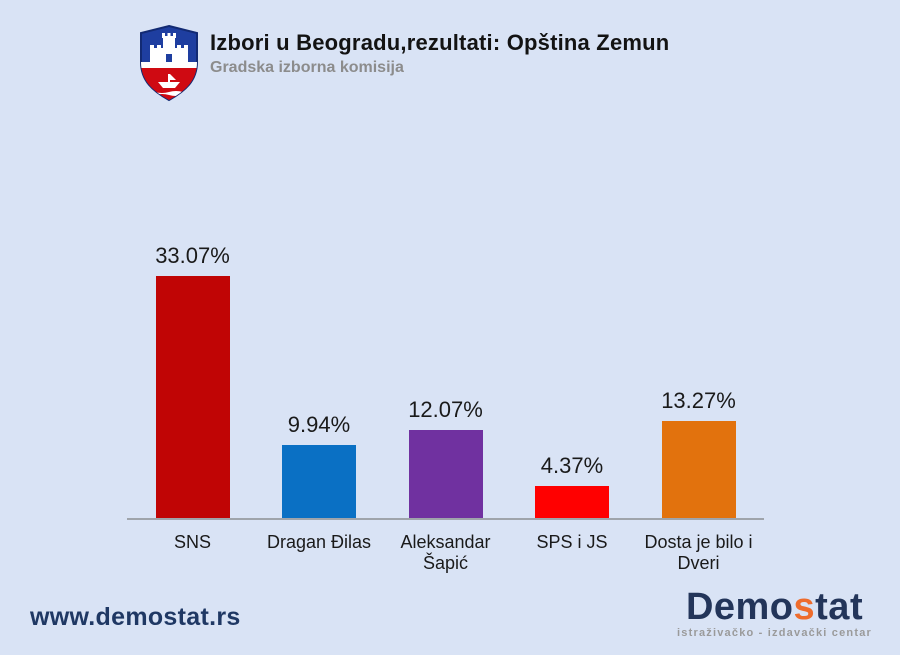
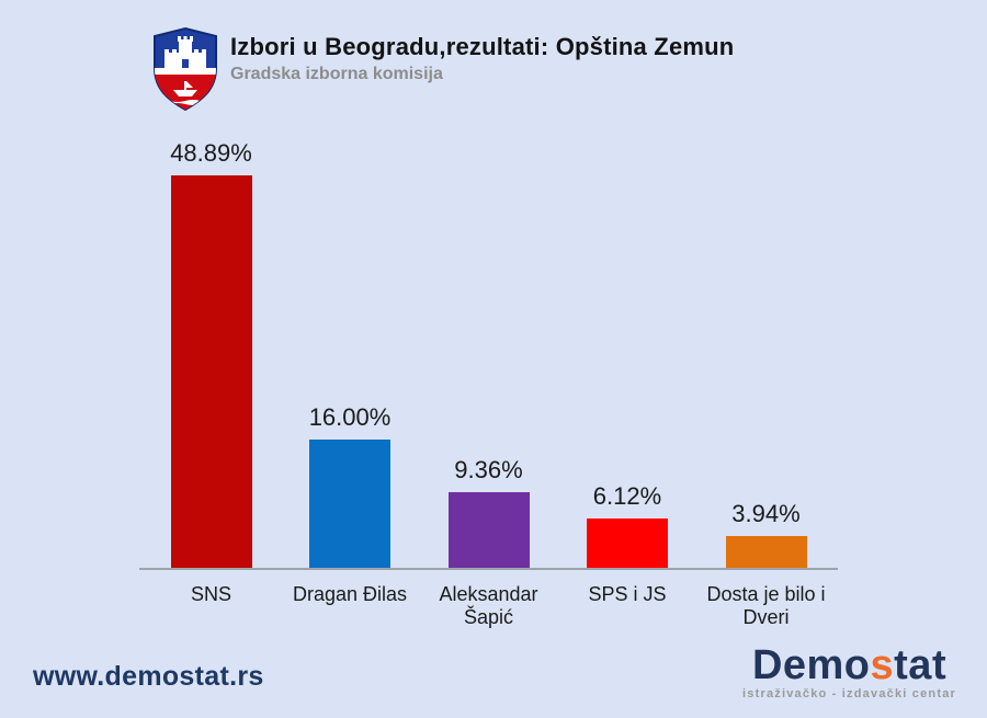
SNS: 33.07% -> 48.89%
Dragan Đilas: 9.94% -> 16.00%
Aleksandar Šapić: 12.07% -> 9.36%
SPS i JS: 4.37% -> 6.12%
Dosta je bilo i Dveri: 13.27% -> 3.94%
